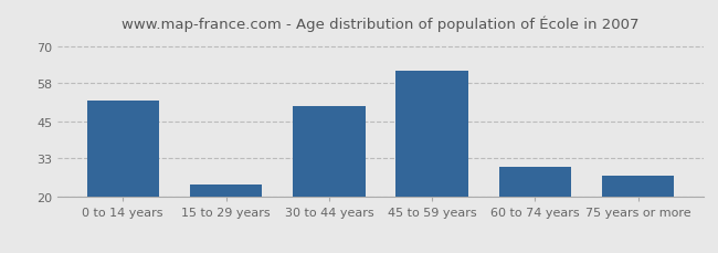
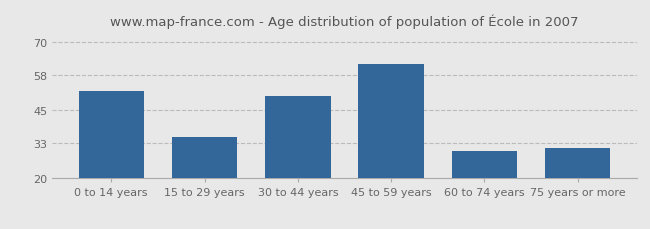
15 to 29 years: 24 -> 35
75 years or more: 27 -> 31
